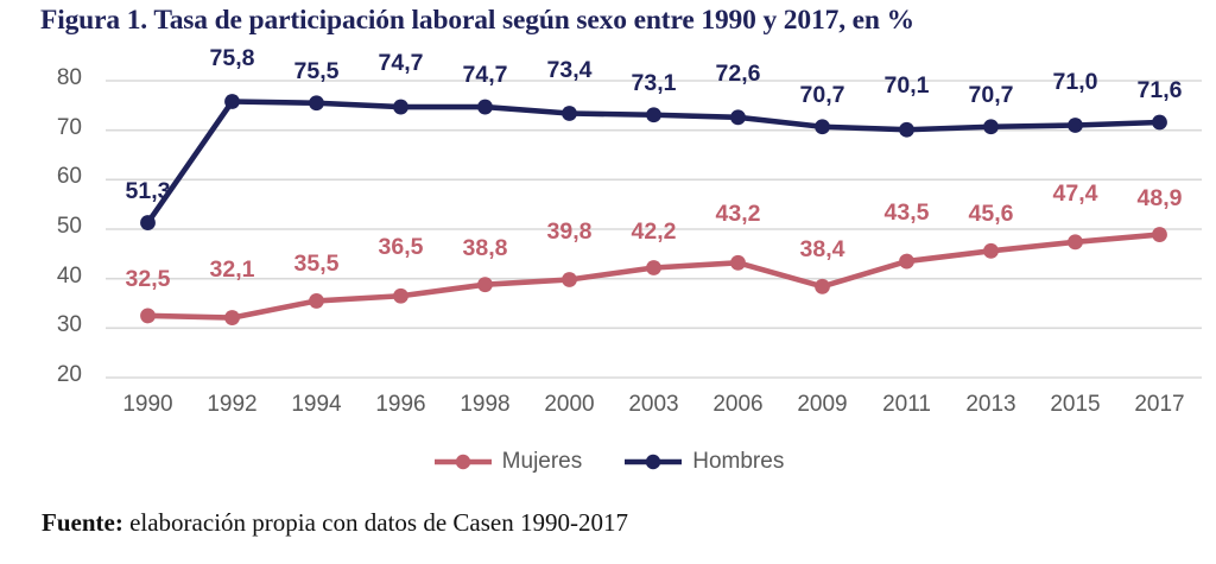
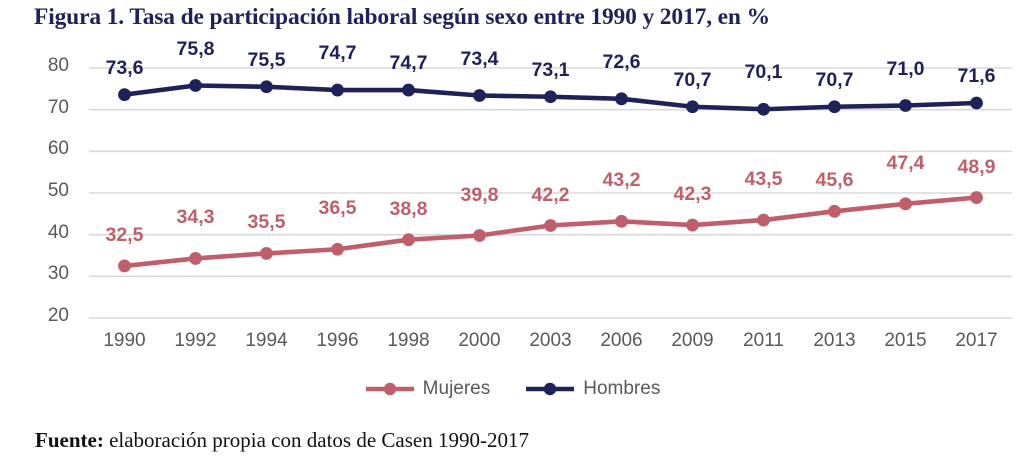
Hombres/1990: 51,3 -> 73,6
Mujeres/1992: 32,1 -> 34,3
Mujeres/2009: 38,4 -> 42,3
